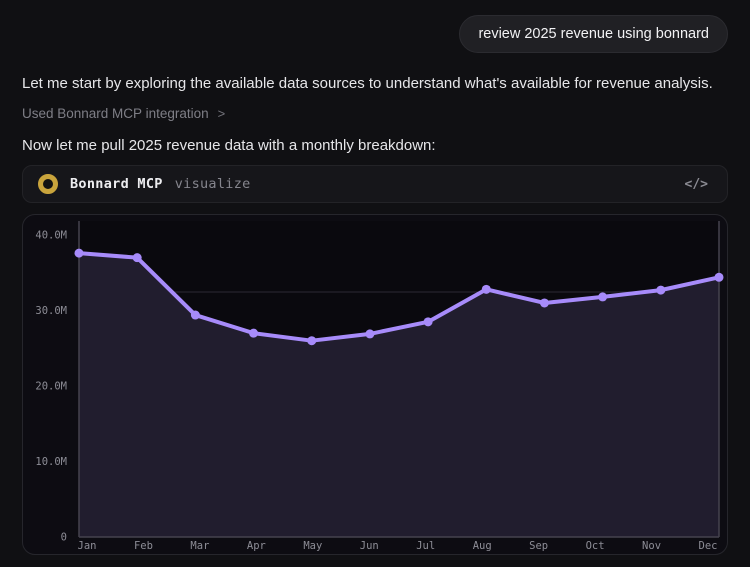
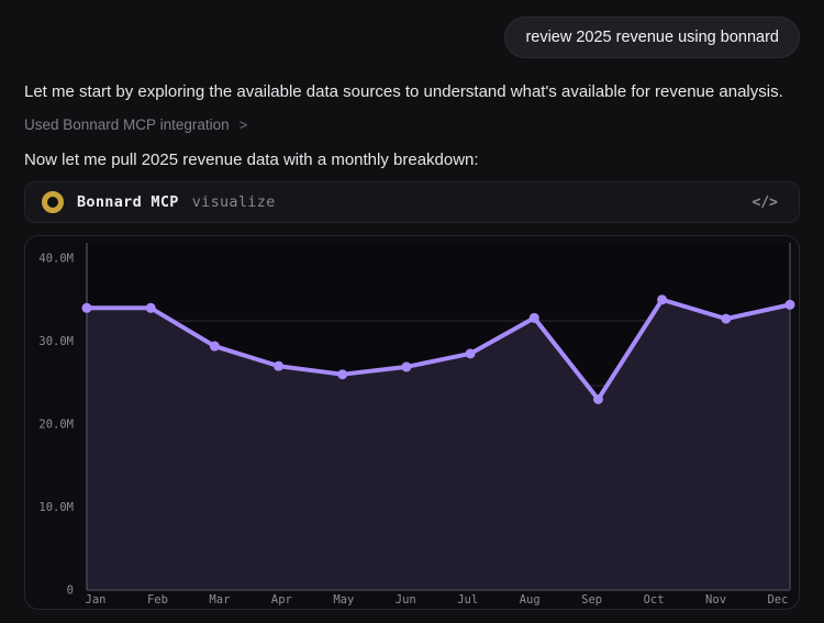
Jan: 38M -> 34M
Feb: 37M -> 34M
Sep: 31M -> 23M
Oct: 32M -> 35M
